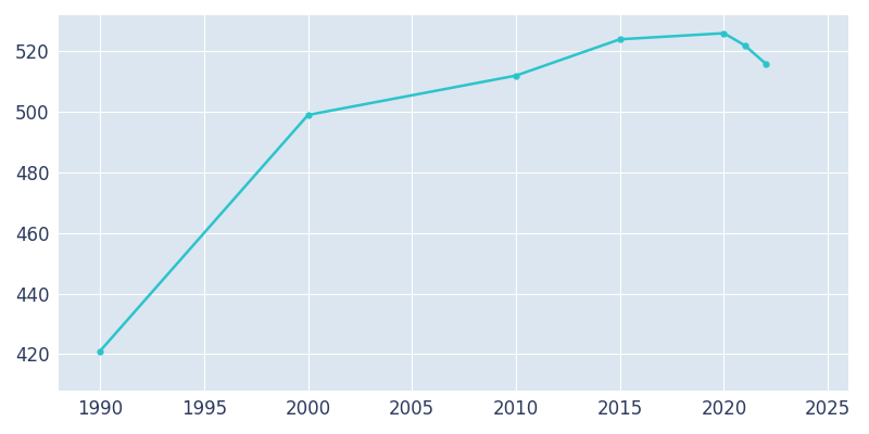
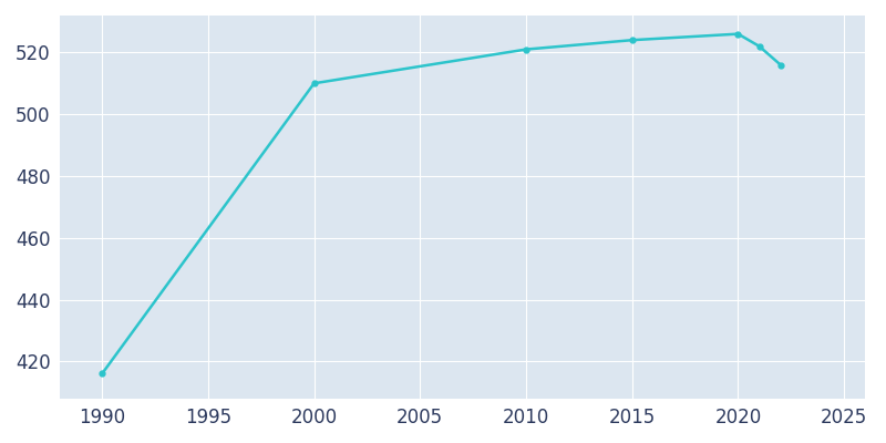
1990: 421 -> 416
2000: 499 -> 510
2010: 512 -> 521
